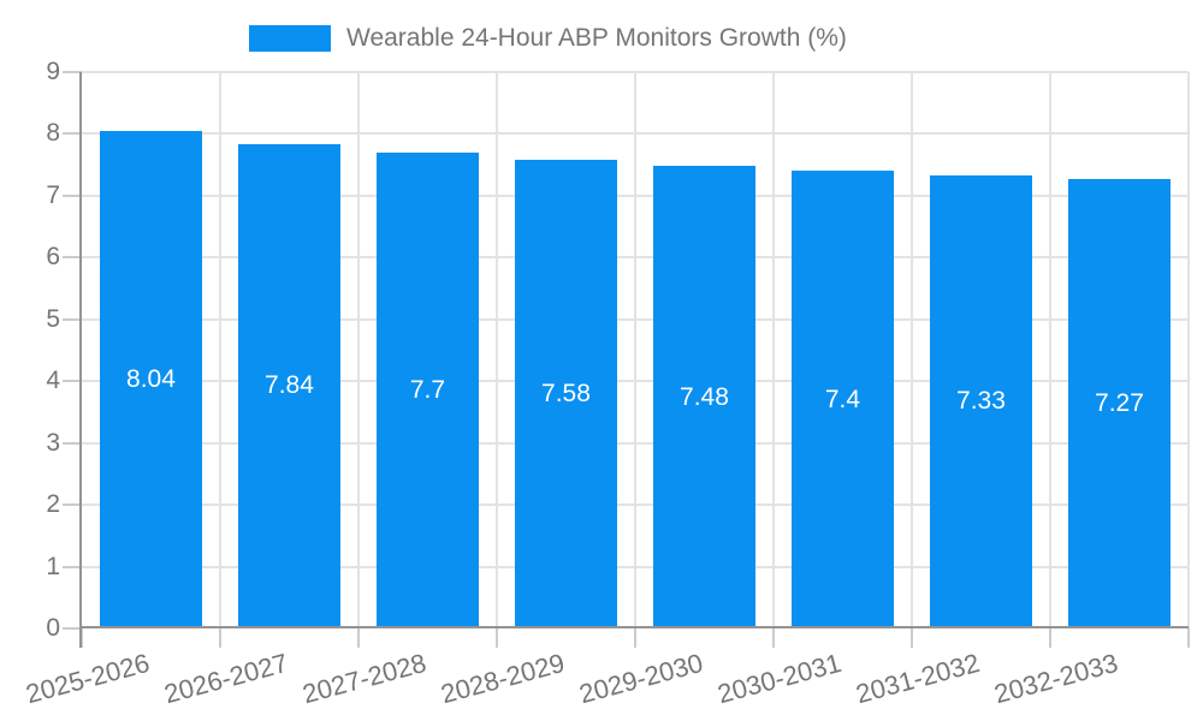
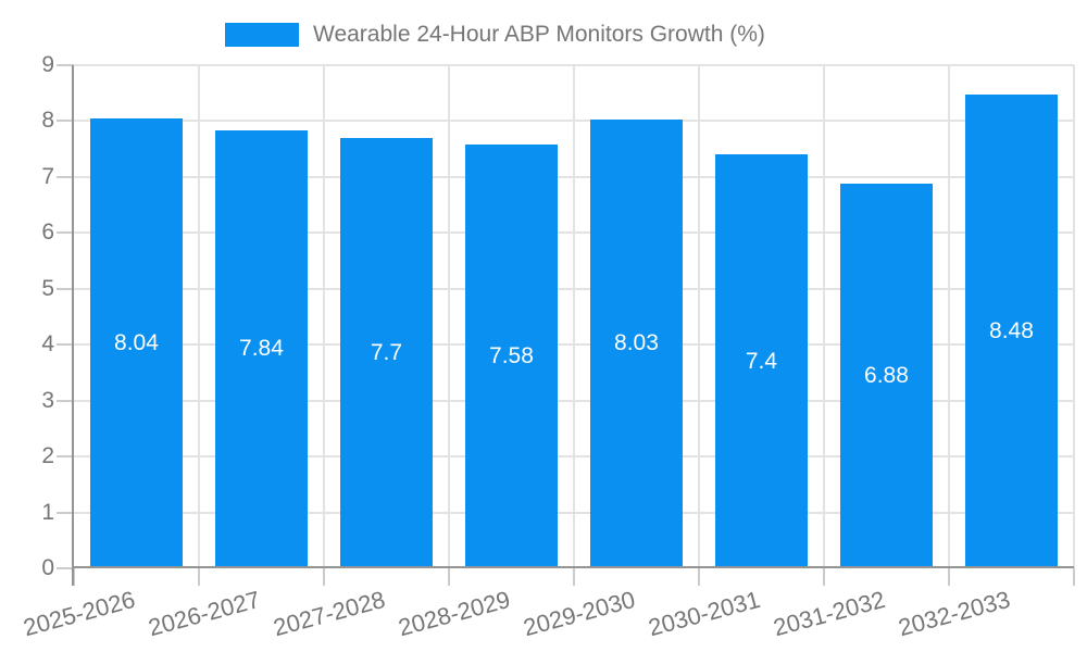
2029-2030: 7.48 -> 8.03
2031-2032: 7.33 -> 6.88
2032-2033: 7.27 -> 8.48
